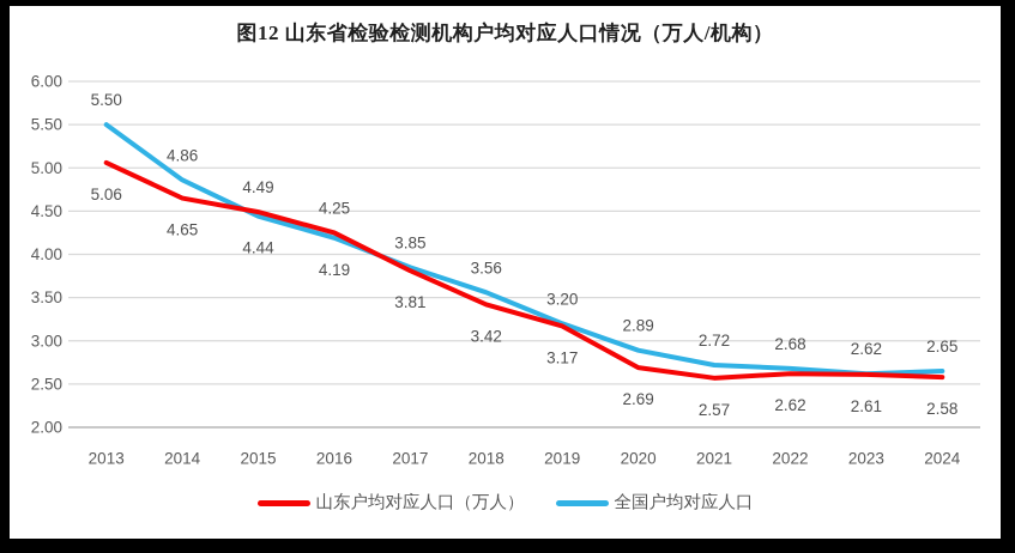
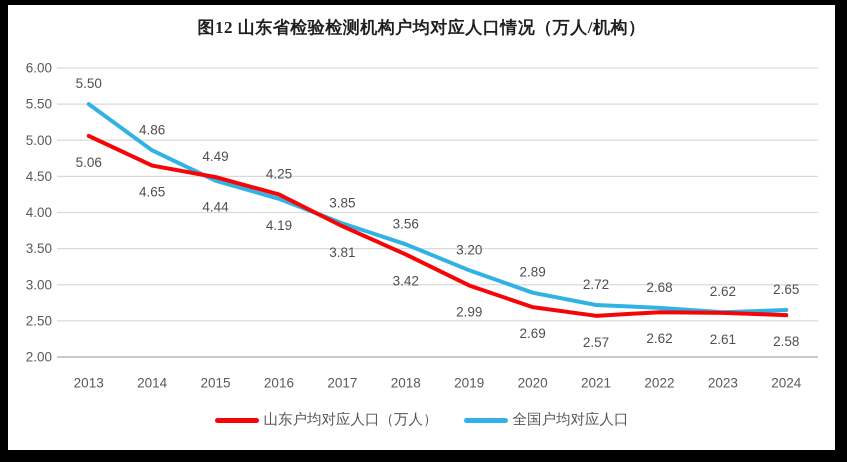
山东户均对应人口（万人）/2019: 3.17 -> 2.99
